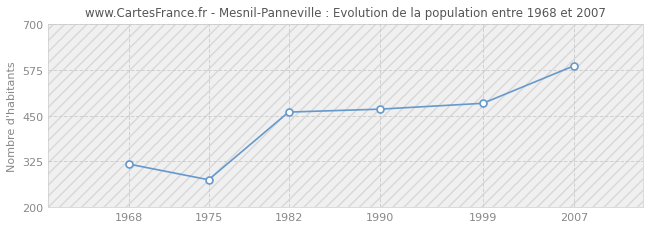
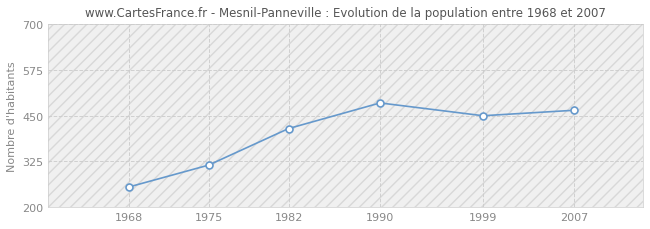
1968: 318 -> 255
1975: 275 -> 315
1982: 460 -> 415
1990: 468 -> 485
1999: 484 -> 450
2007: 587 -> 465
